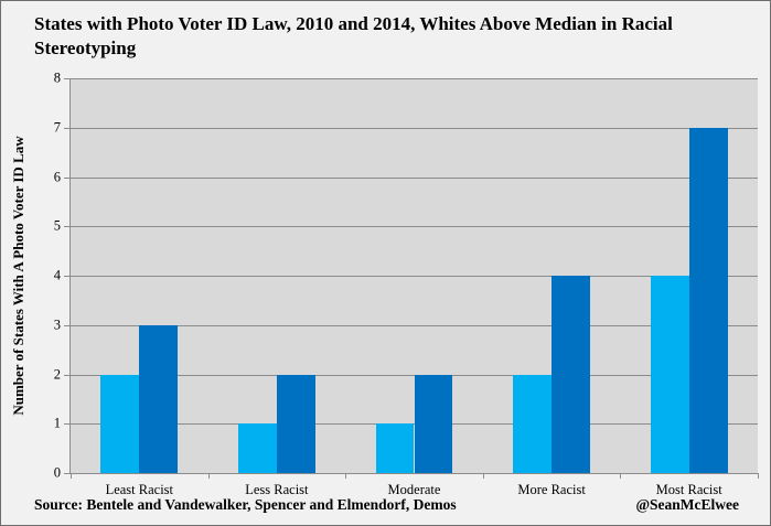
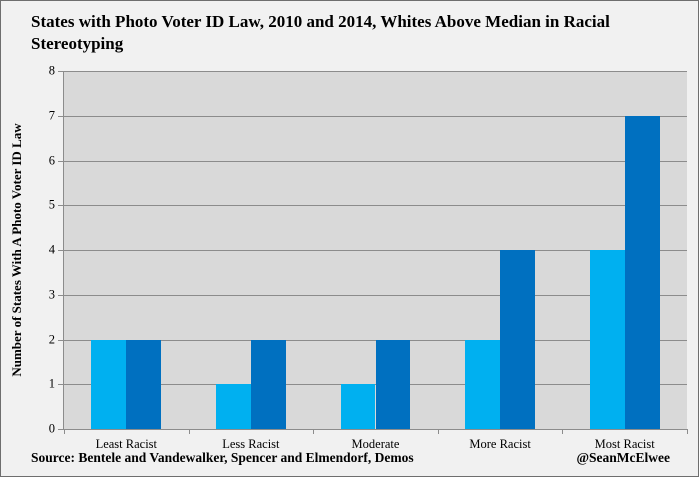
2014/Least Racist: 3 -> 2
